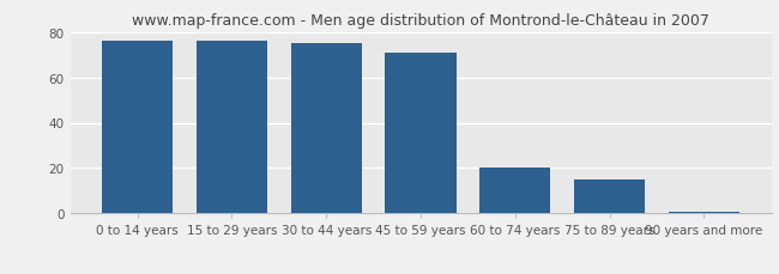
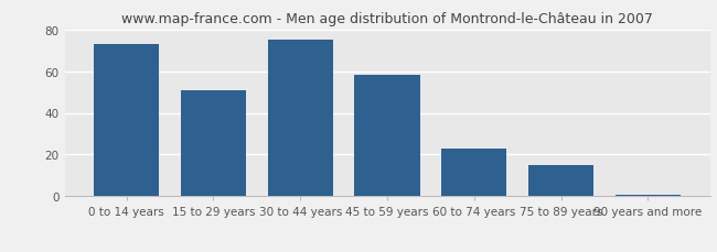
0 to 14 years: 76 -> 73
15 to 29 years: 76 -> 51
45 to 59 years: 71 -> 58
60 to 74 years: 20 -> 23
